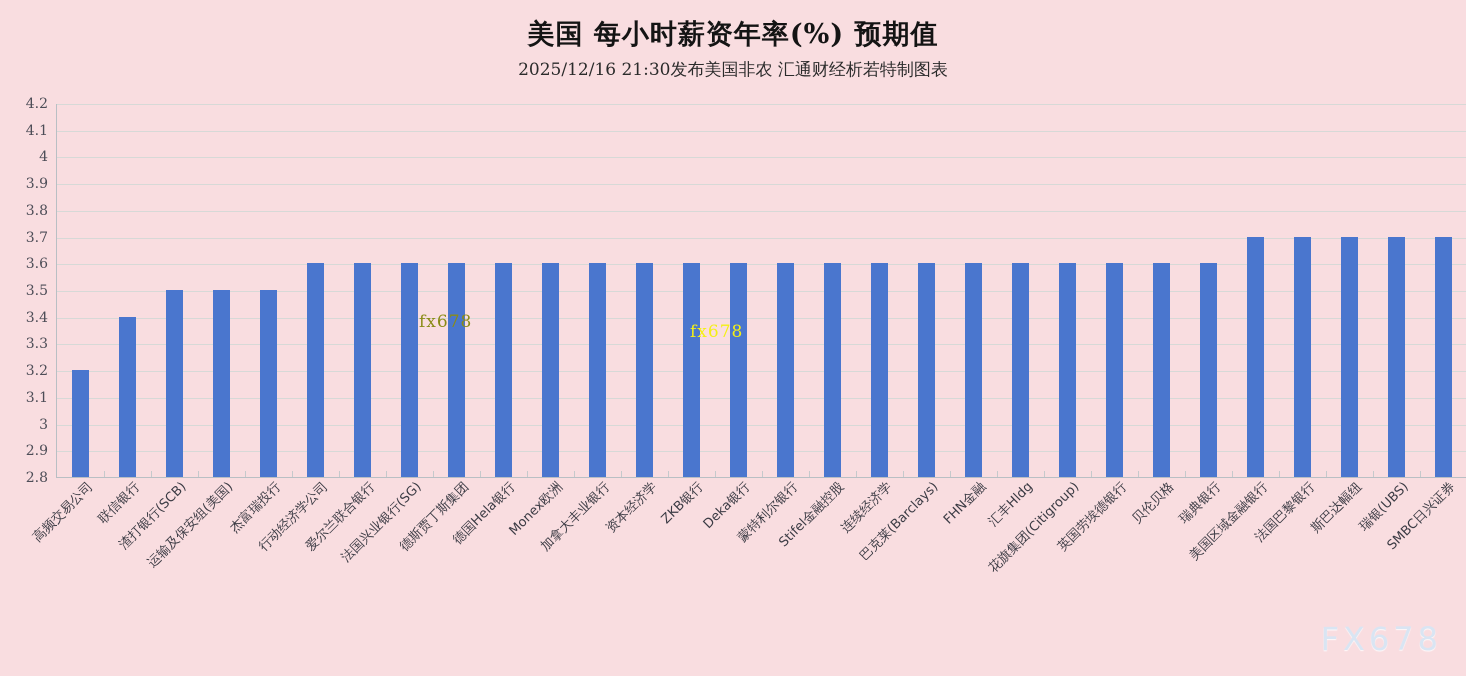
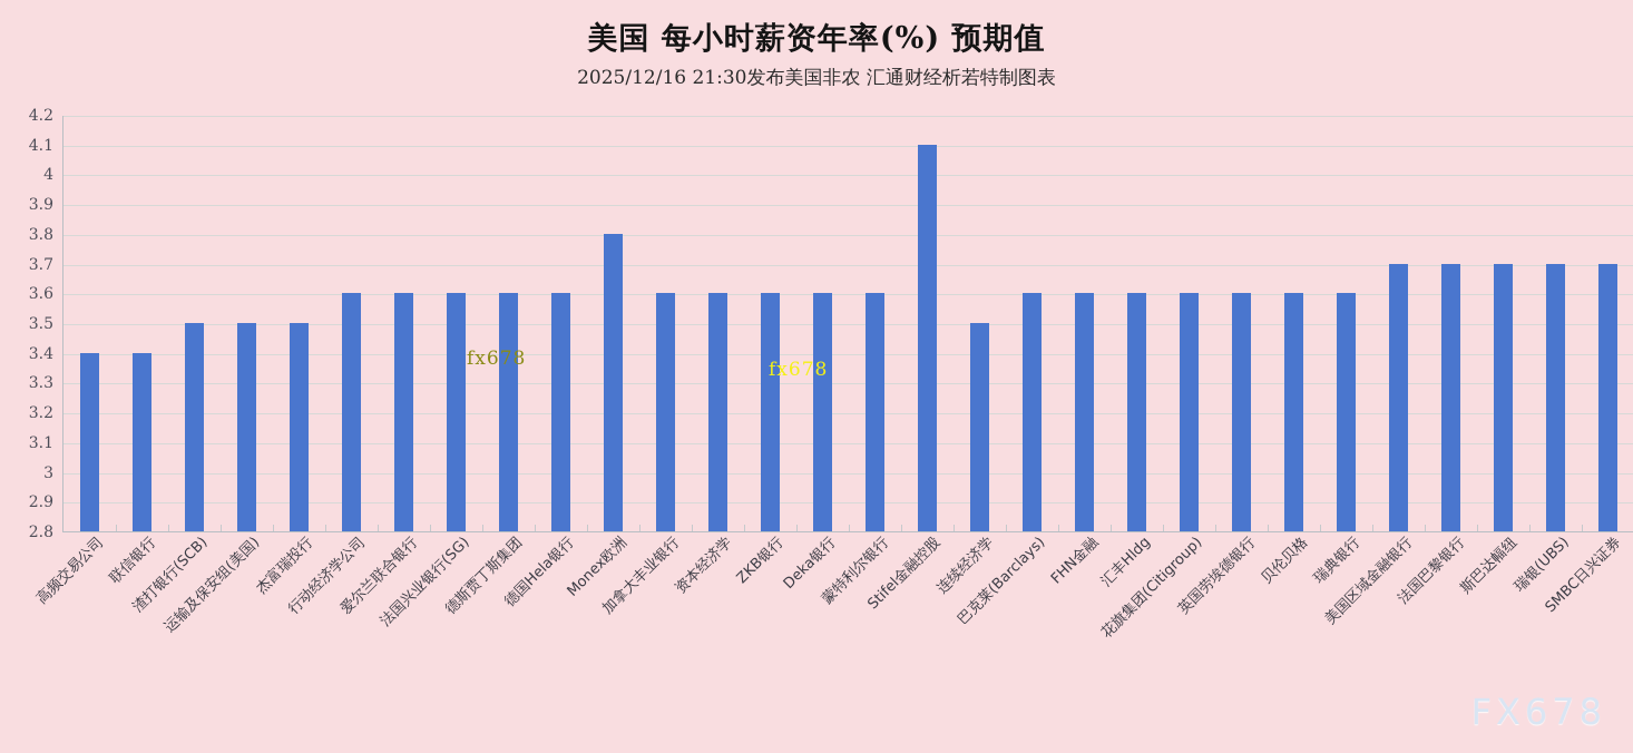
高频交易公司: 3.2 -> 3.4
Monex欧洲: 3.6 -> 3.8
Stifel金融控股: 3.6 -> 4.1
连续经济学: 3.6 -> 3.5
